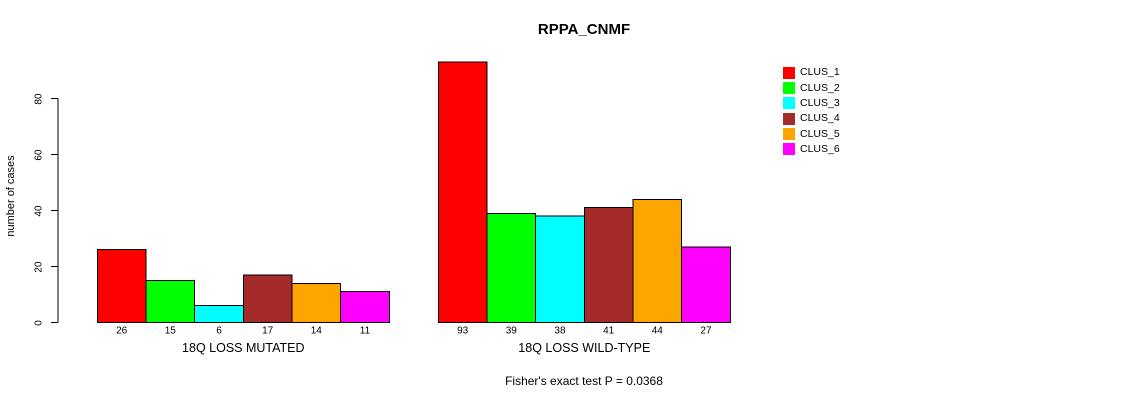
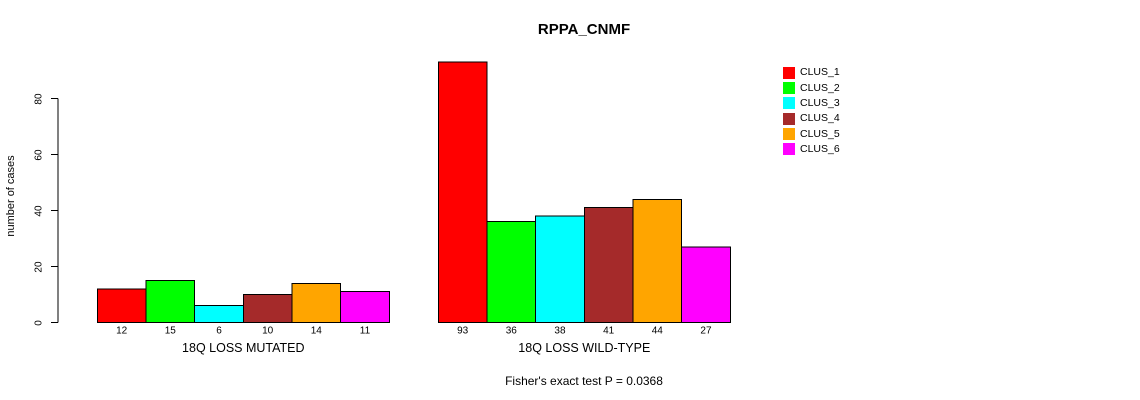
CLUS_1/18Q LOSS MUTATED: 26 -> 12
CLUS_4/18Q LOSS MUTATED: 17 -> 10
CLUS_2/18Q LOSS WILD-TYPE: 39 -> 36
